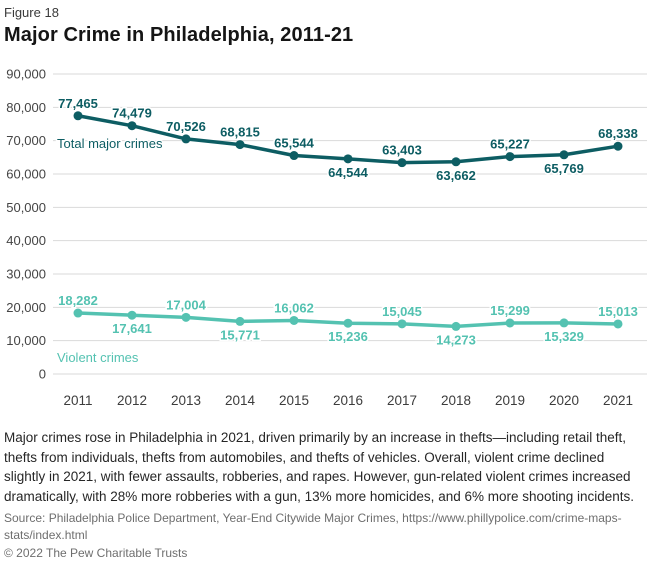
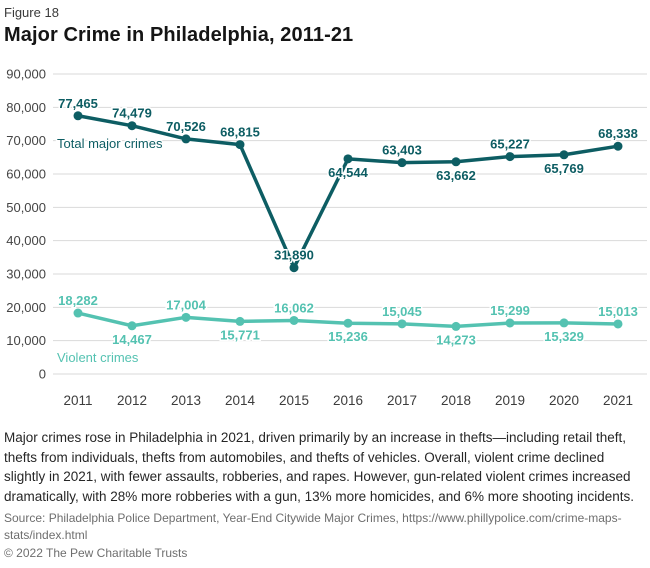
Violent crimes/2012: 17,641 -> 14,467
Total major crimes/2015: 65,544 -> 31,890
